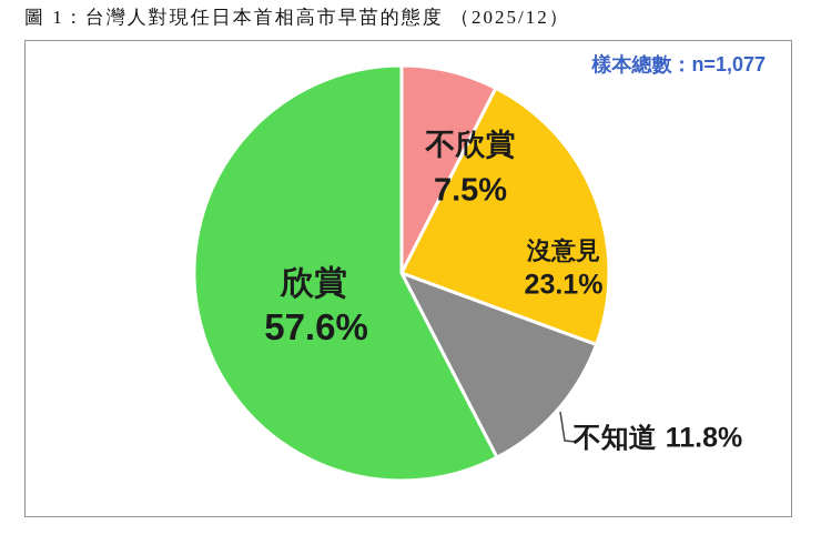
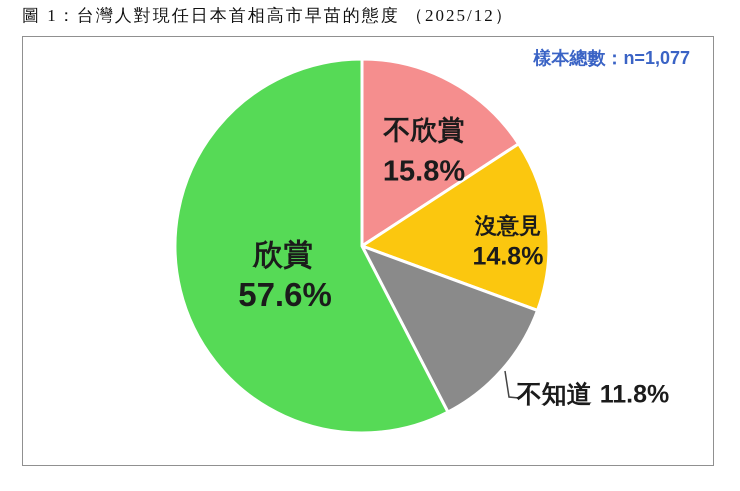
不欣賞: 7.5% -> 15.8%
沒意見: 23.1% -> 14.8%
